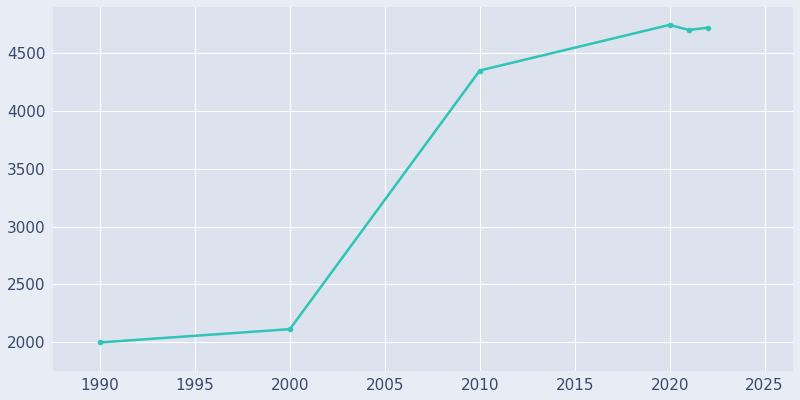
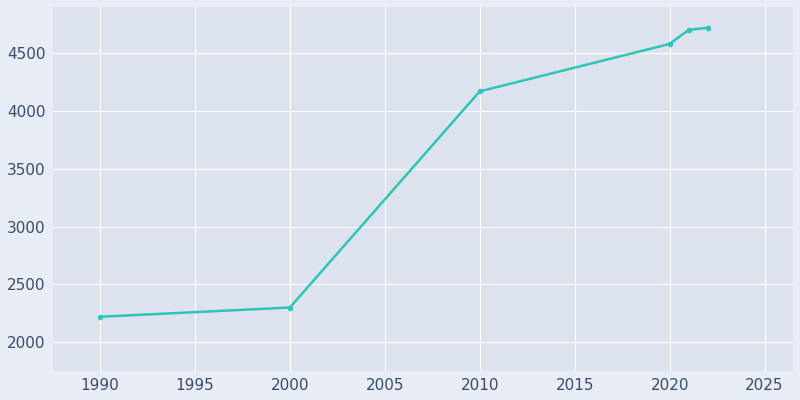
1990: 2000 -> 2220
2000: 2110 -> 2300
2010: 4350 -> 4170
2020: 4740 -> 4580
